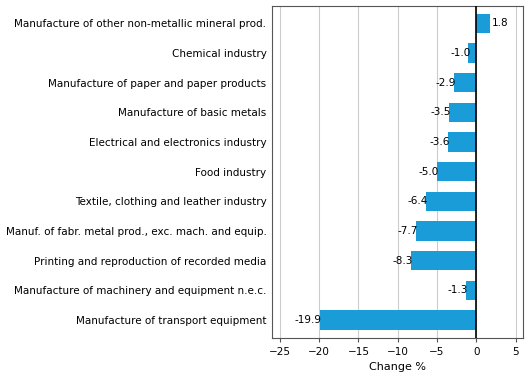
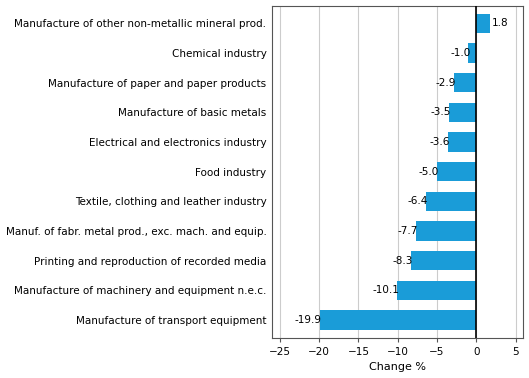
Manufacture of machinery and equipment n.e.c.: -1.3 -> -10.1
